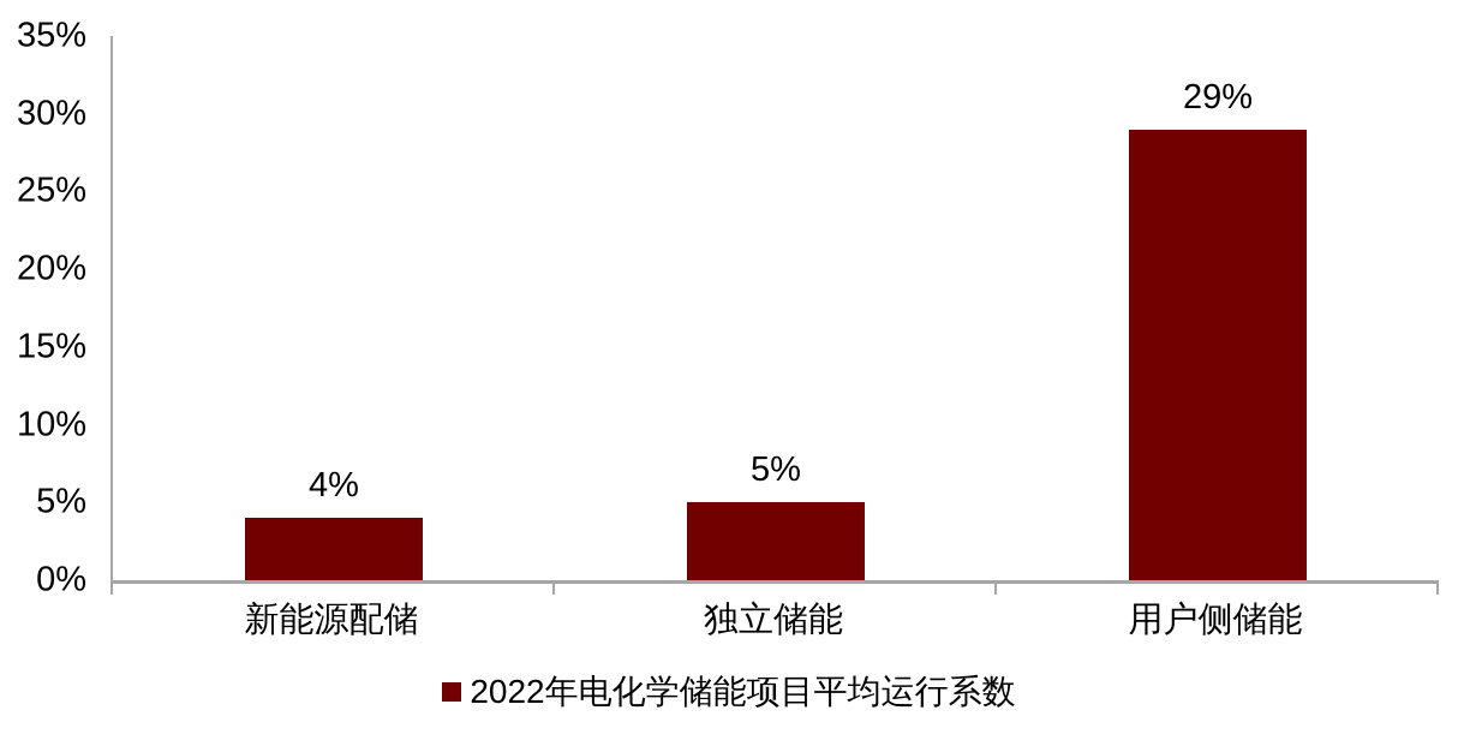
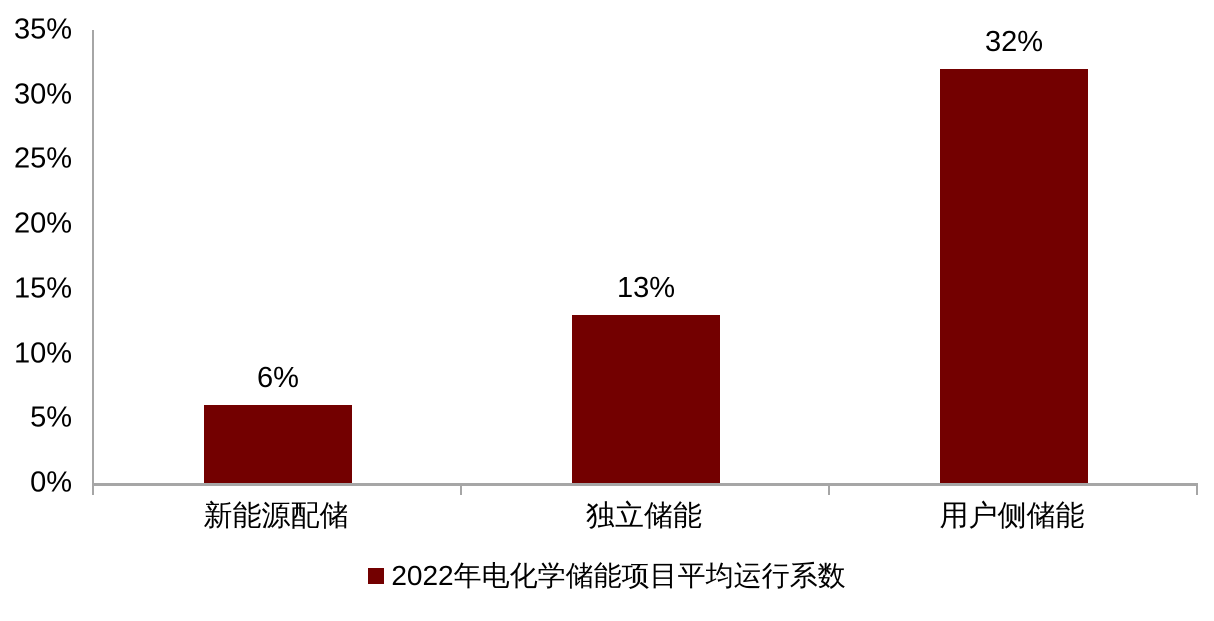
新能源配储: 4% -> 6%
独立储能: 5% -> 13%
用户侧储能: 29% -> 32%
